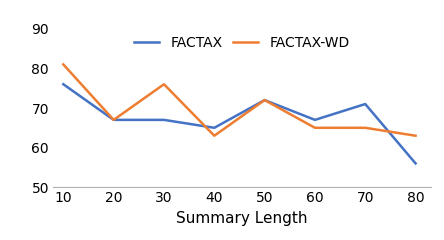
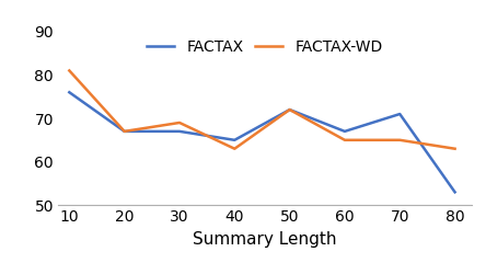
FACTAX-WD/30: 76 -> 69
FACTAX/80: 56 -> 53
